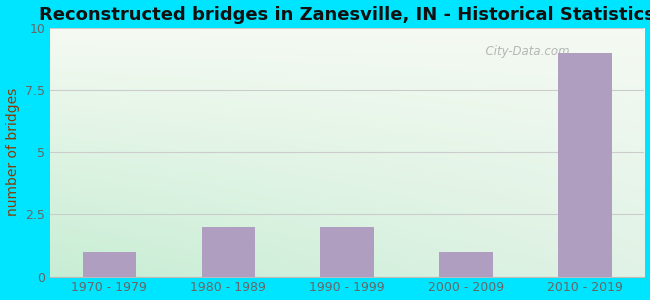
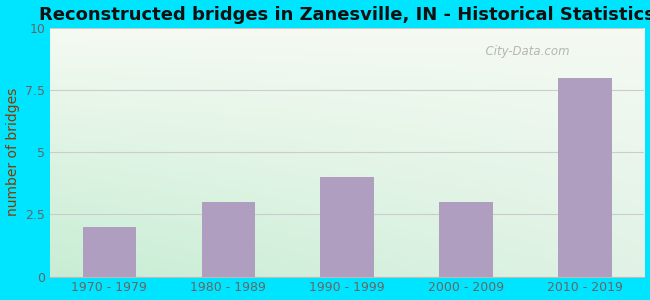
1970 - 1979: 1 -> 2
1980 - 1989: 2 -> 3
1990 - 1999: 2 -> 4
2000 - 2009: 1 -> 3
2010 - 2019: 9 -> 8
